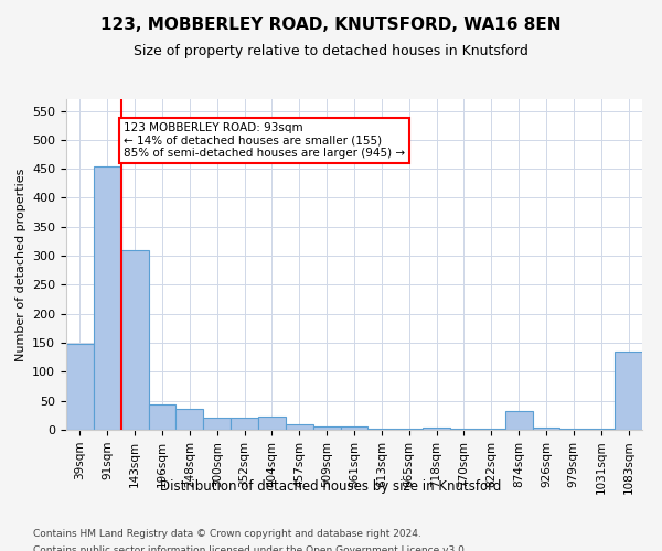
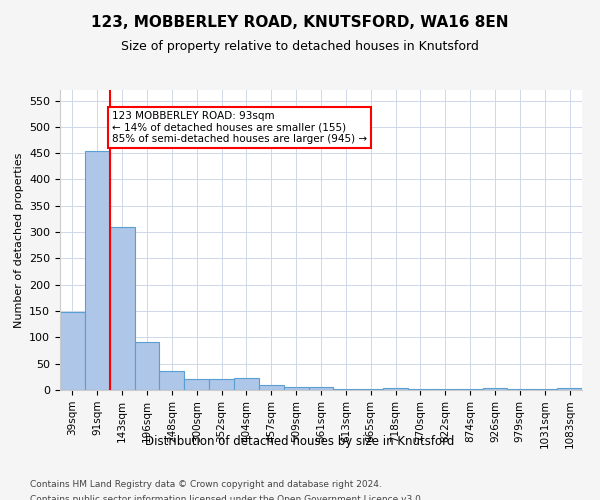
196sqm: 44 -> 92
874sqm: 32 -> 1
1083sqm: 134 -> 4
